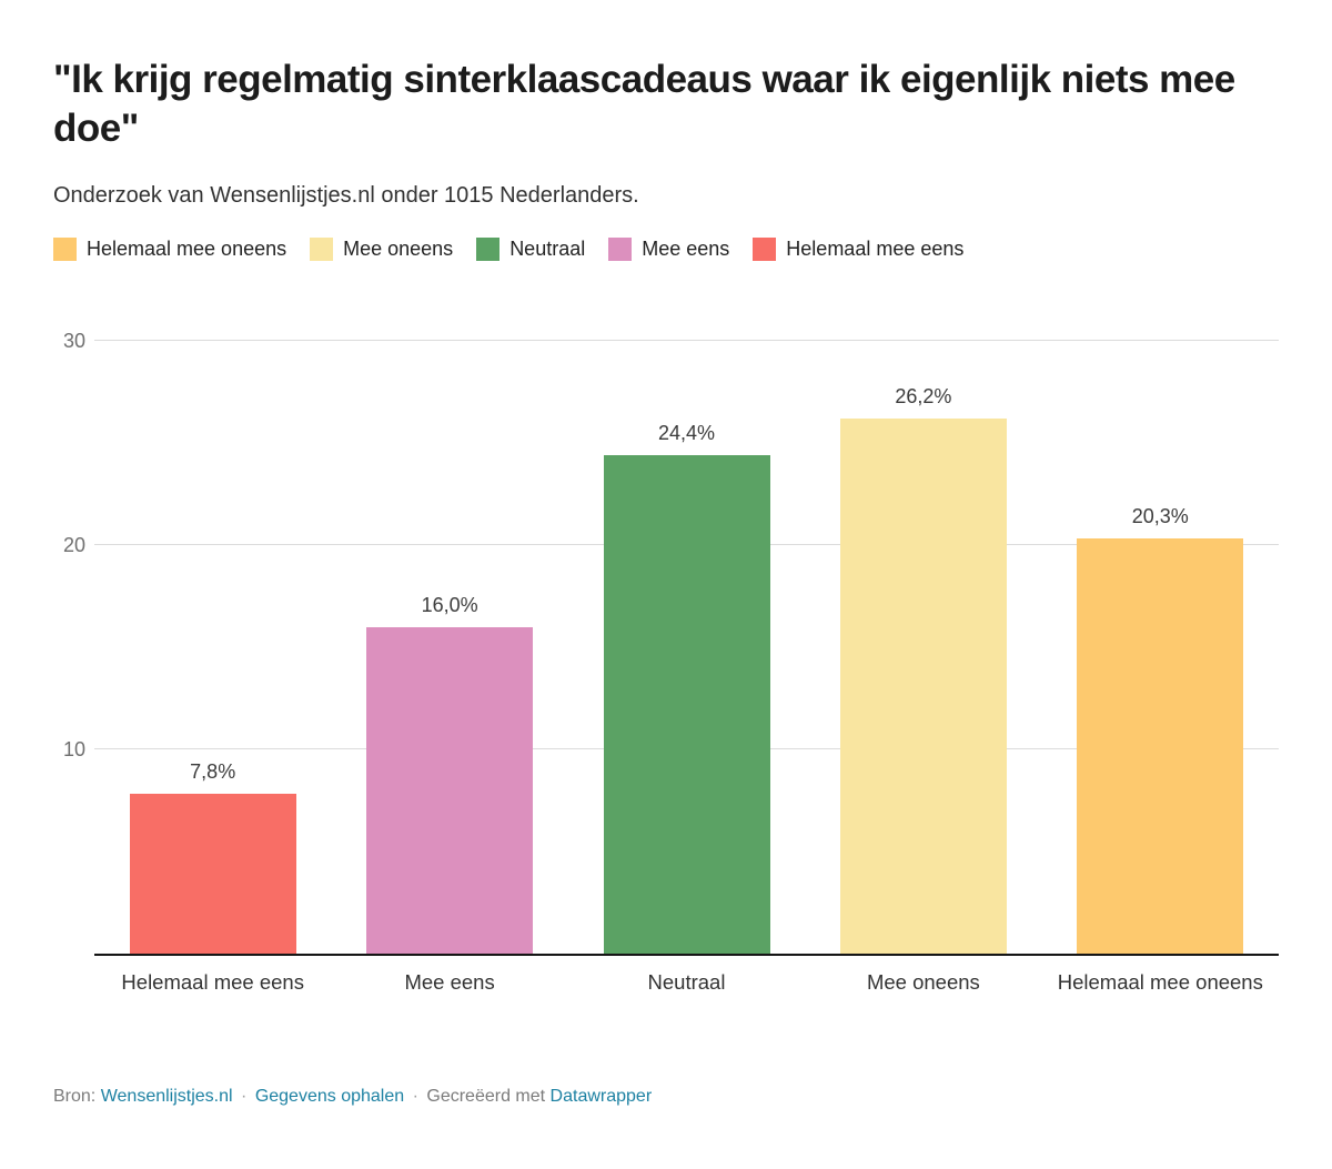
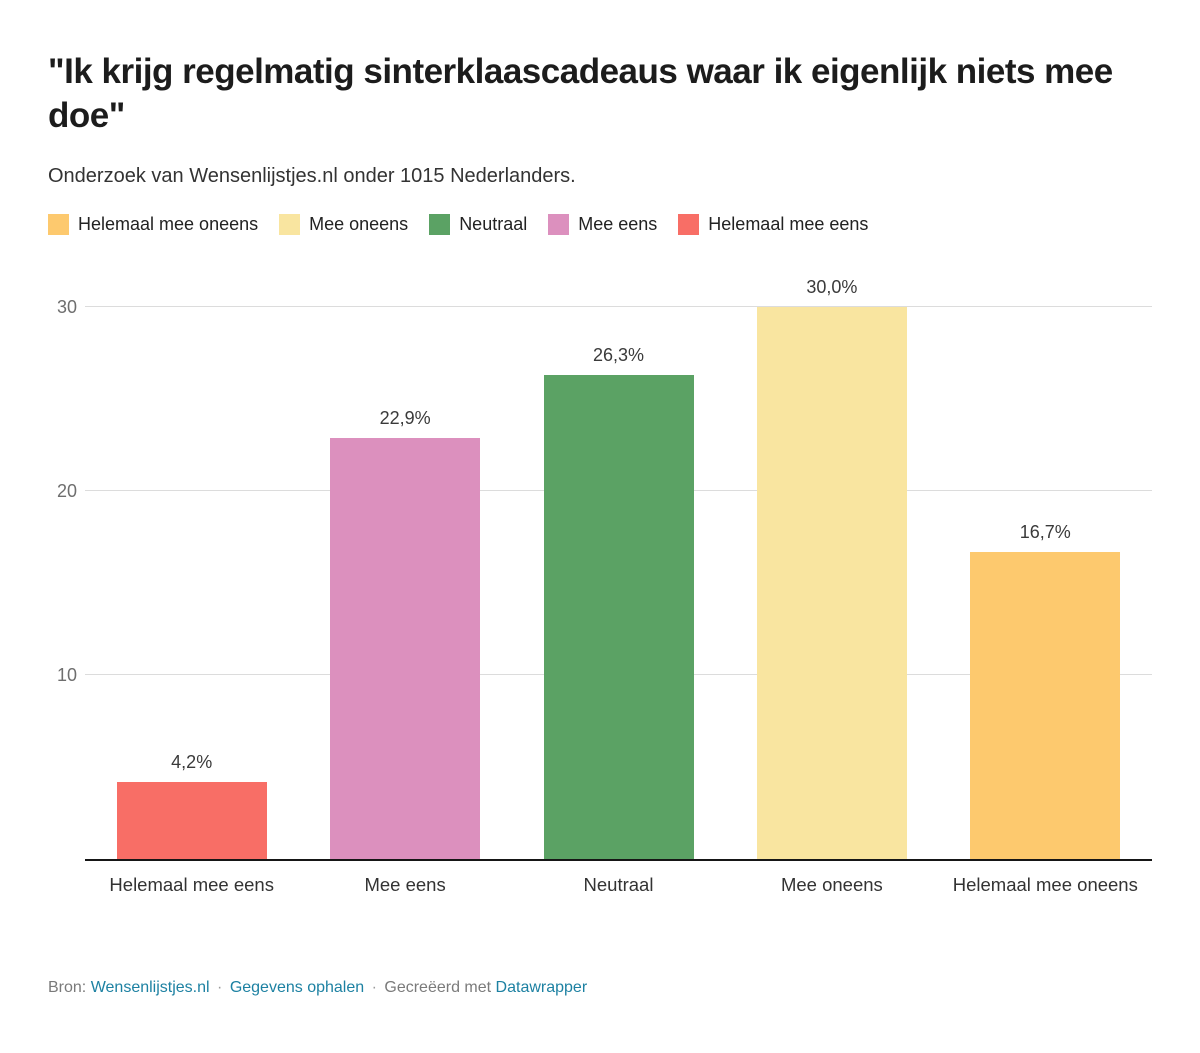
Helemaal mee eens: 7,8% -> 4,2%
Mee eens: 16,0% -> 22,9%
Neutraal: 24,4% -> 26,3%
Mee oneens: 26,2% -> 30,0%
Helemaal mee oneens: 20,3% -> 16,7%
